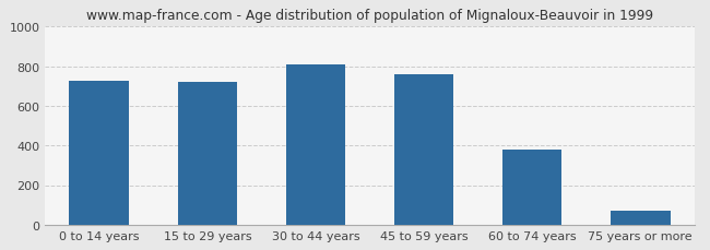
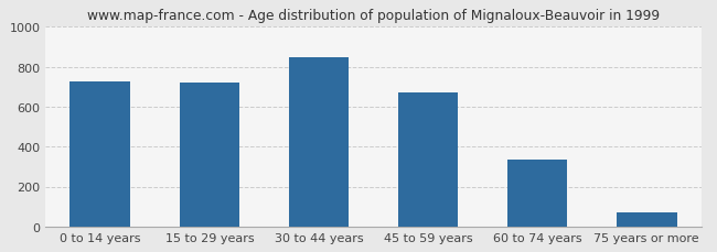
30 to 44 years: 810 -> 850
45 to 59 years: 760 -> 670
60 to 74 years: 380 -> 340
